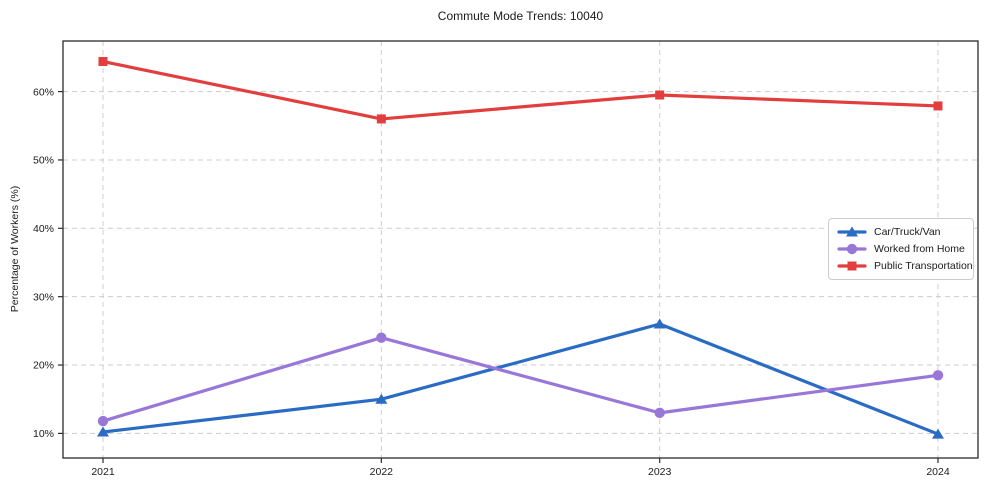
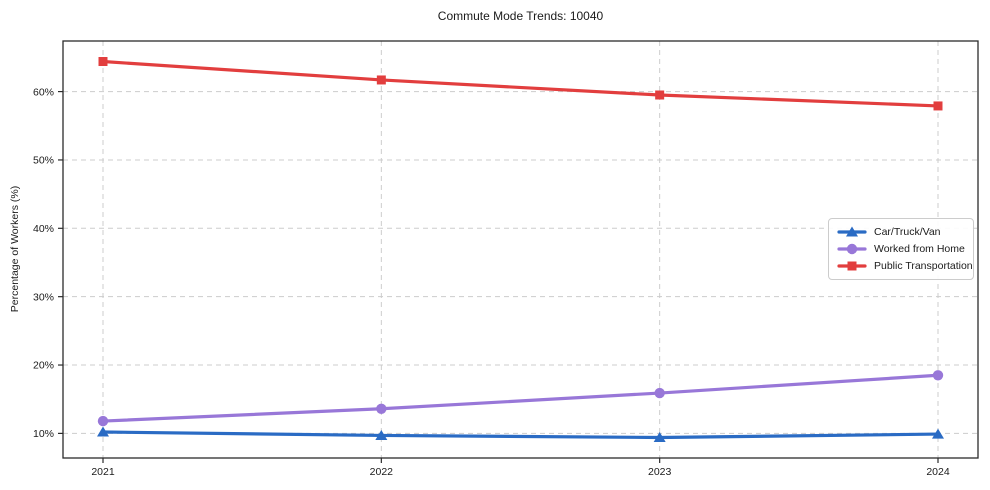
Car/Truck/Van/2022: 15% -> 10%
Worked from Home/2022: 24% -> 14%
Public Transportation/2022: 56% -> 62%
Car/Truck/Van/2023: 26% -> 9%
Worked from Home/2023: 13% -> 16%
